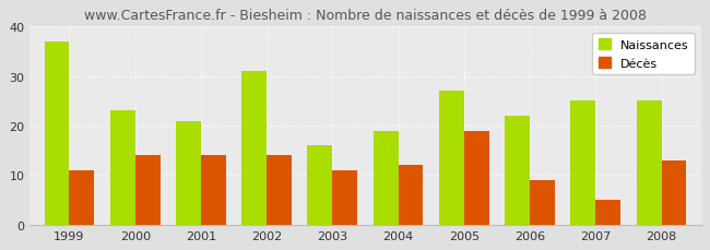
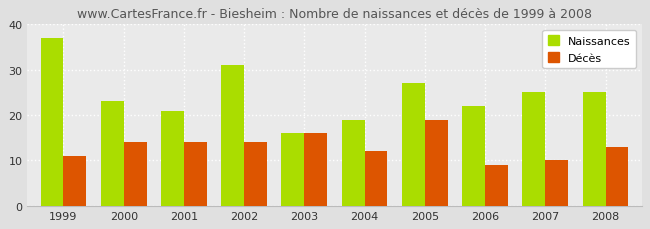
Décès/2003: 11 -> 16
Décès/2007: 5 -> 10
